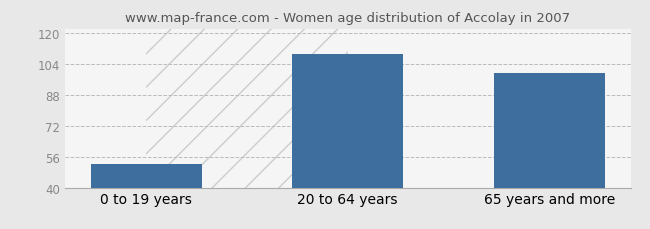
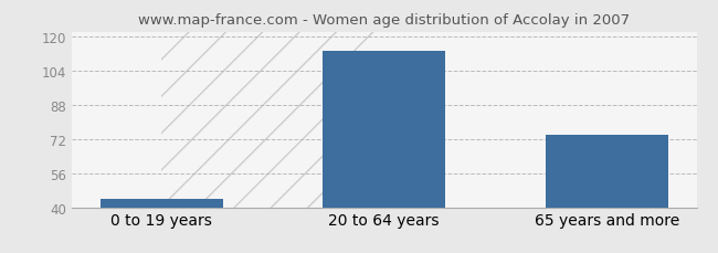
0 to 19 years: 52 -> 44
20 to 64 years: 109 -> 113
65 years and more: 99 -> 74
